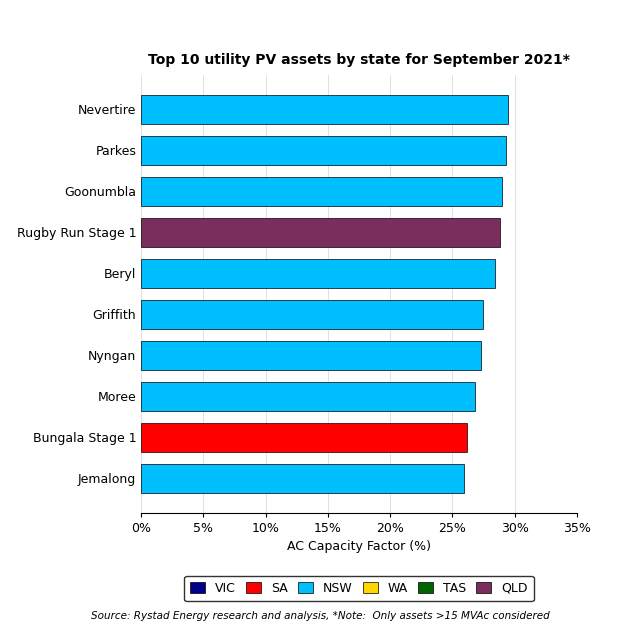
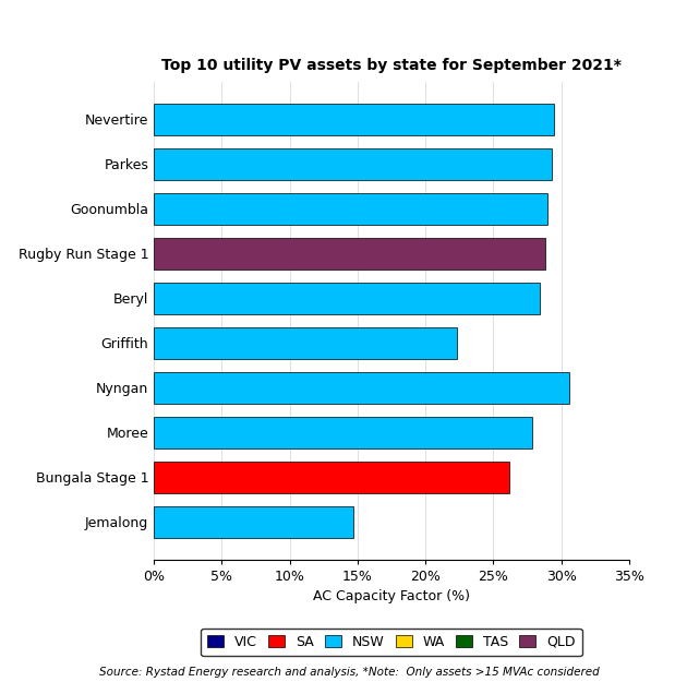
Griffith: 27.5% -> 22.3%
Nyngan: 27.3% -> 30.6%
Moree: 26.8% -> 27.9%
Jemalong: 25.9% -> 14.7%
